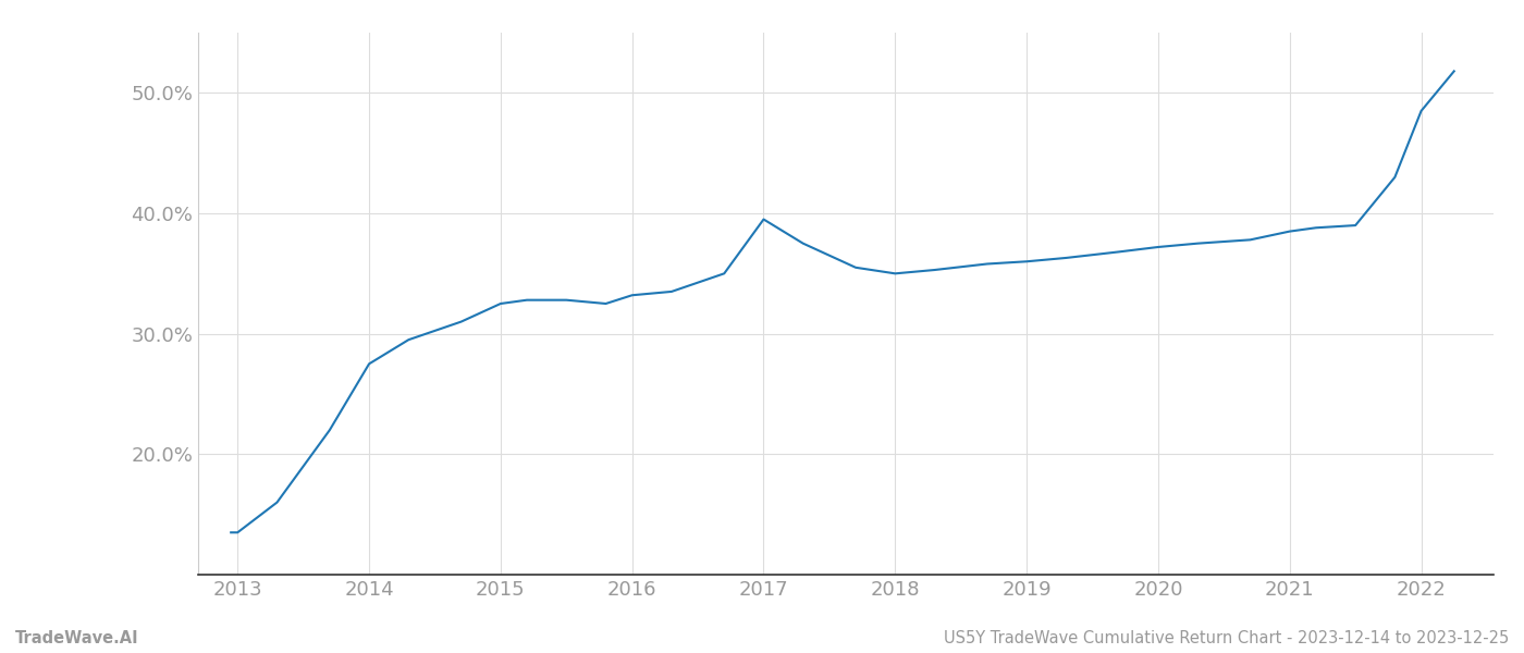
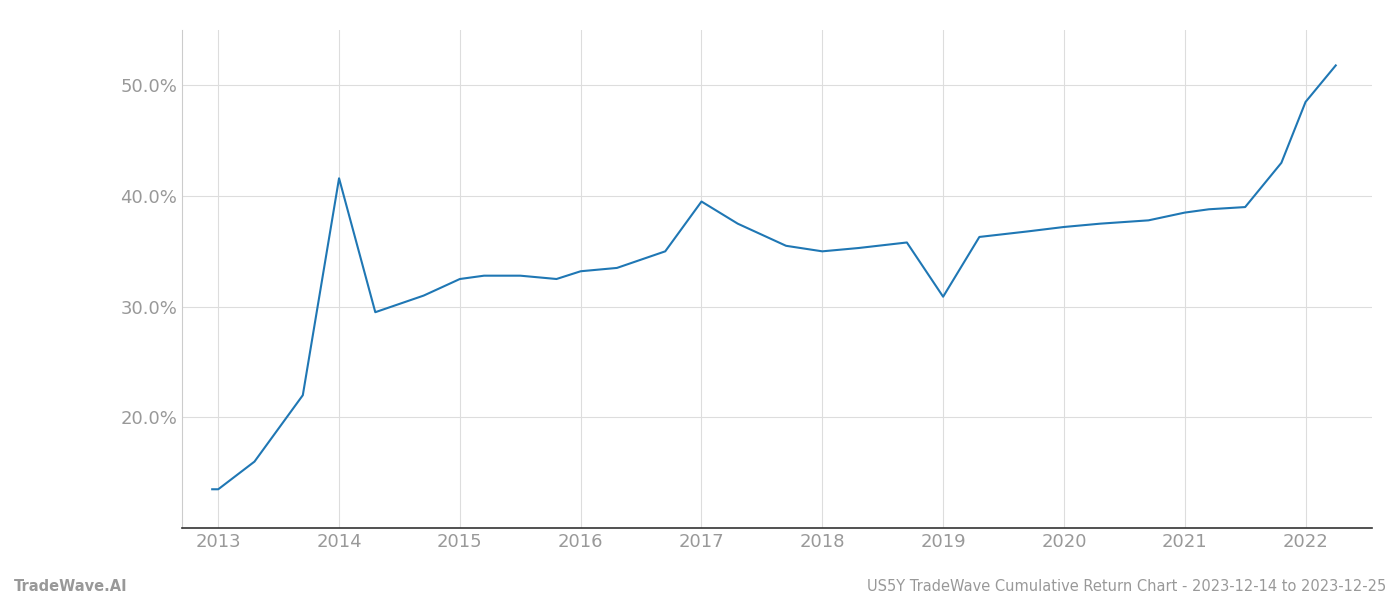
2014: 27.5% -> 41.6%
2019: 36.0% -> 30.9%
